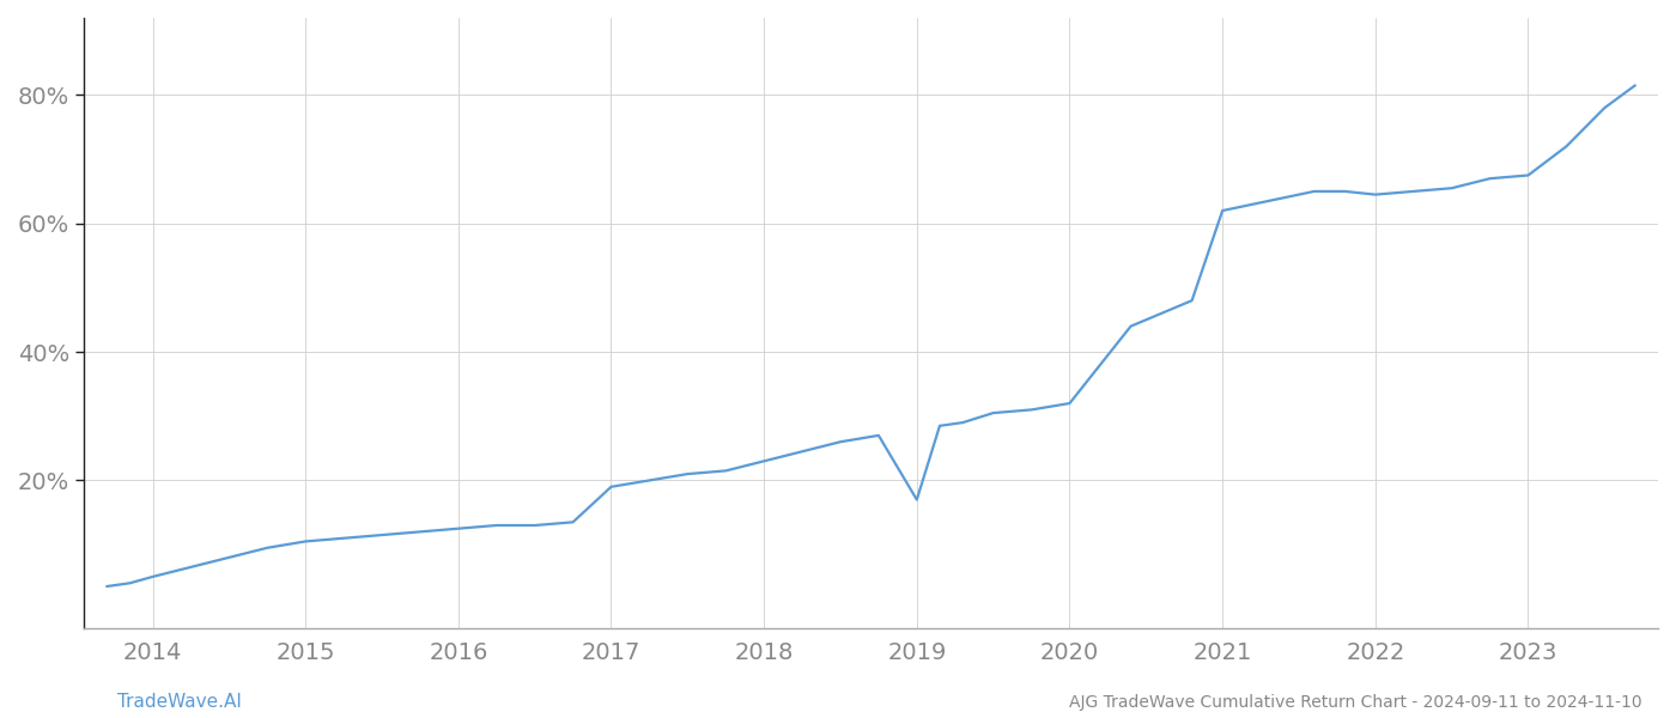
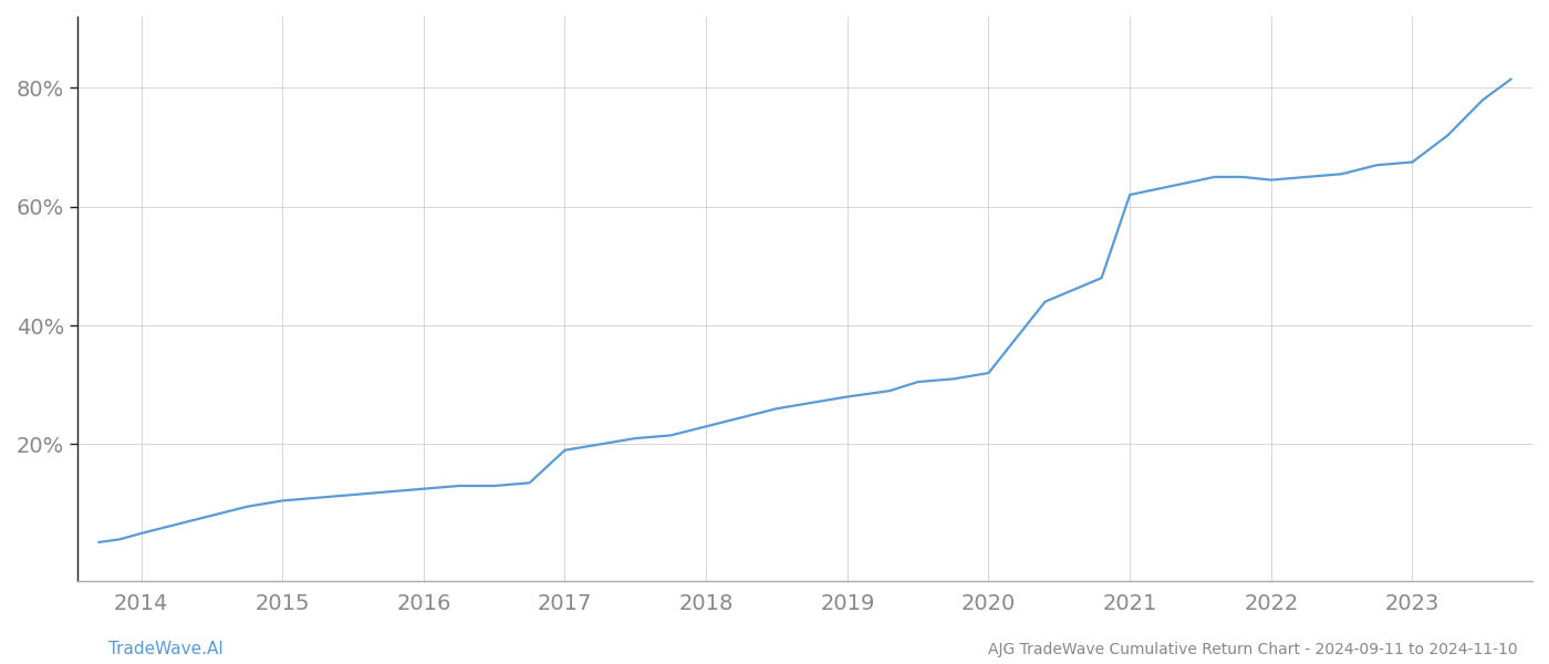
2019: 17.0% -> 28.0%
